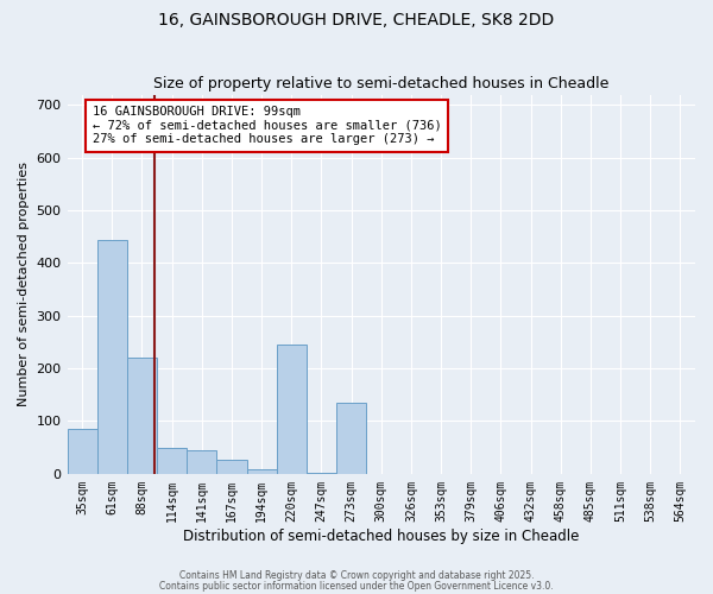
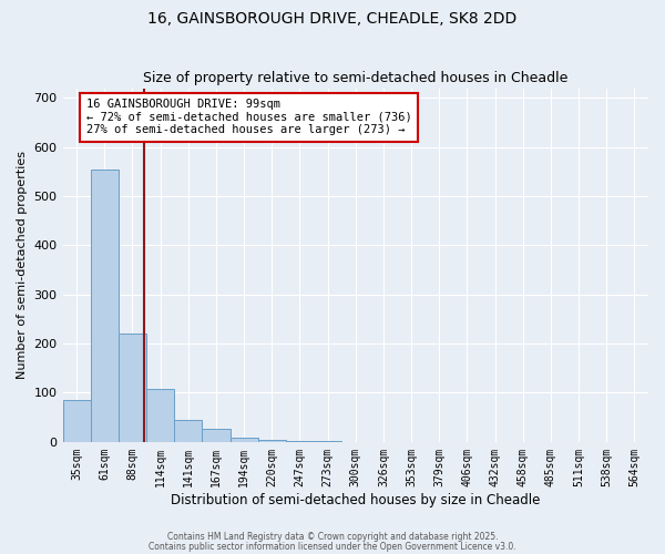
61sqm: 445 -> 555
114sqm: 50 -> 107
220sqm: 245 -> 5
273sqm: 135 -> 1
